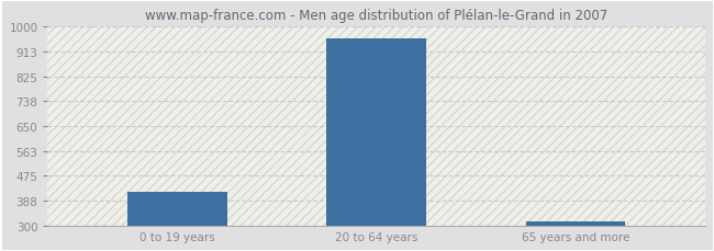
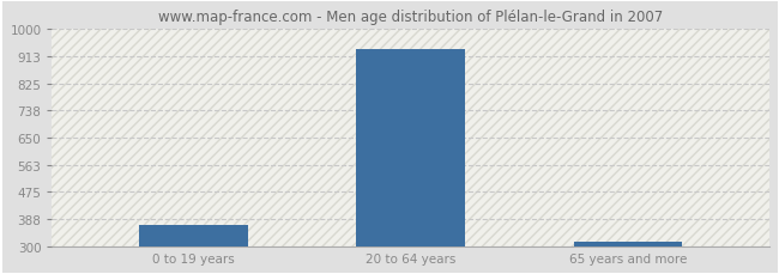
0 to 19 years: 420 -> 370
20 to 64 years: 958 -> 935
